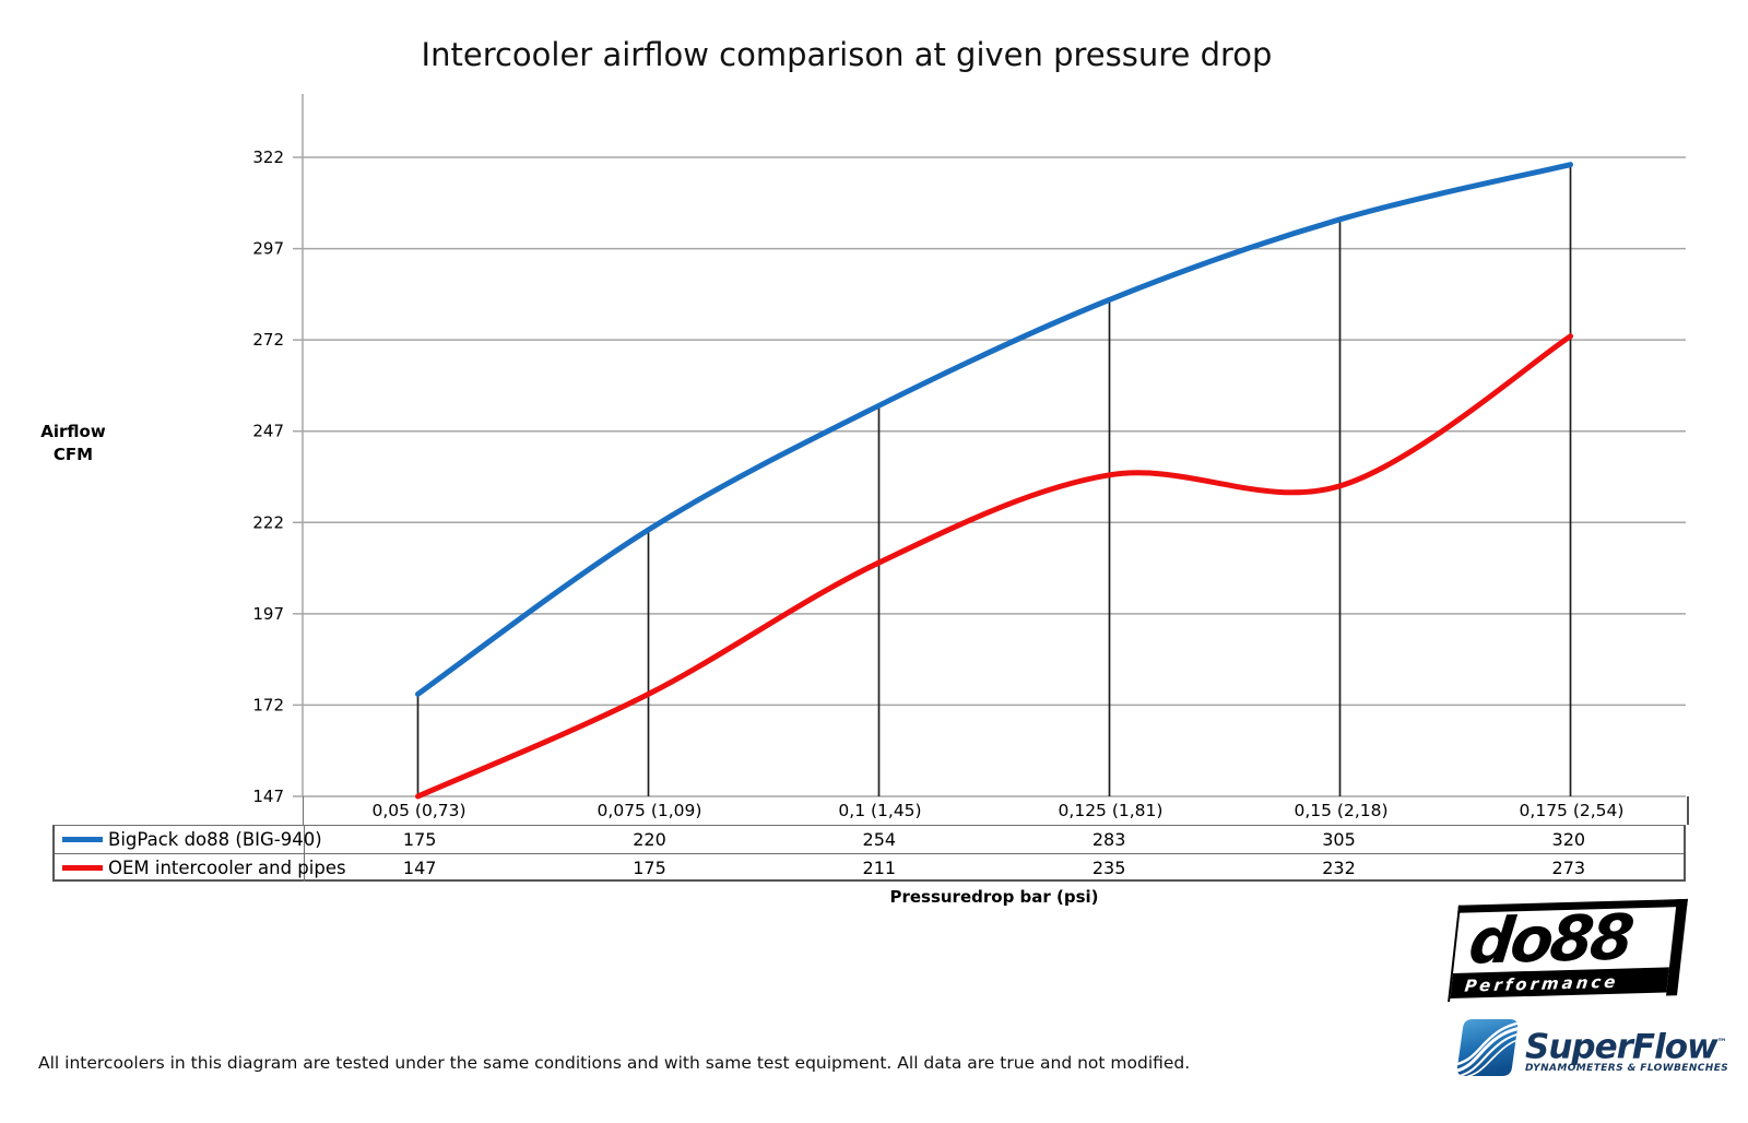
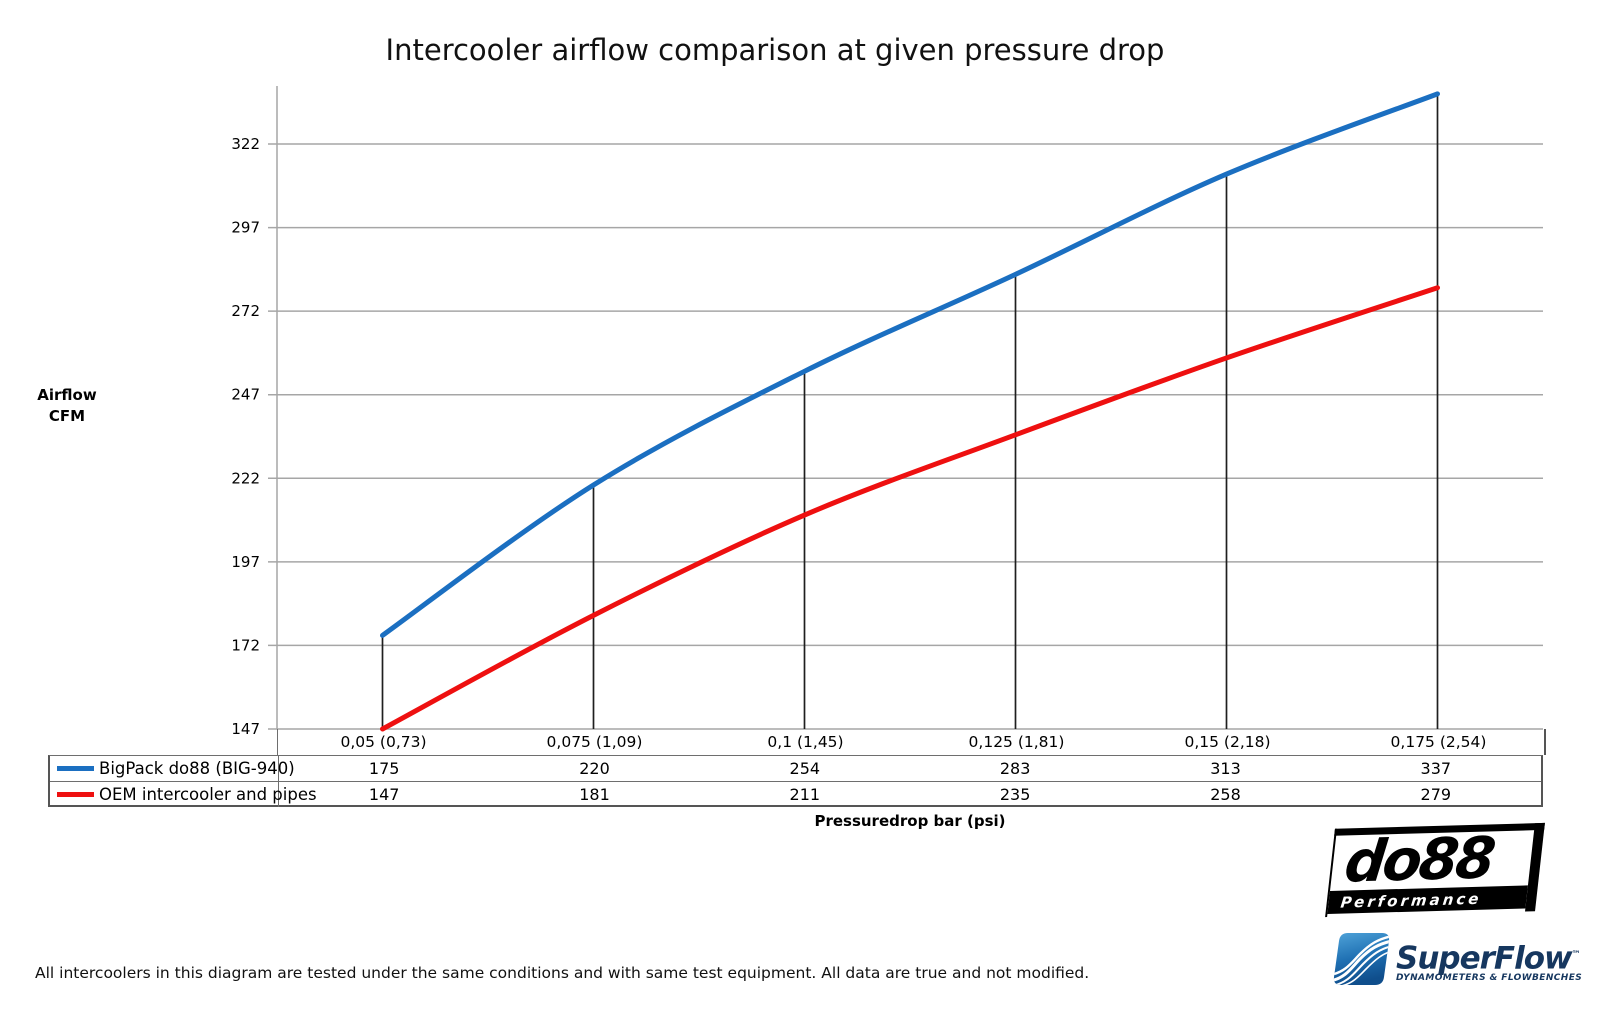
OEM intercooler and pipes/0,075 (1,09): 175 -> 181
BigPack do88 (BIG-940)/0,15 (2,18): 305 -> 313
OEM intercooler and pipes/0,15 (2,18): 232 -> 258
BigPack do88 (BIG-940)/0,175 (2,54): 320 -> 337
OEM intercooler and pipes/0,175 (2,54): 273 -> 279
